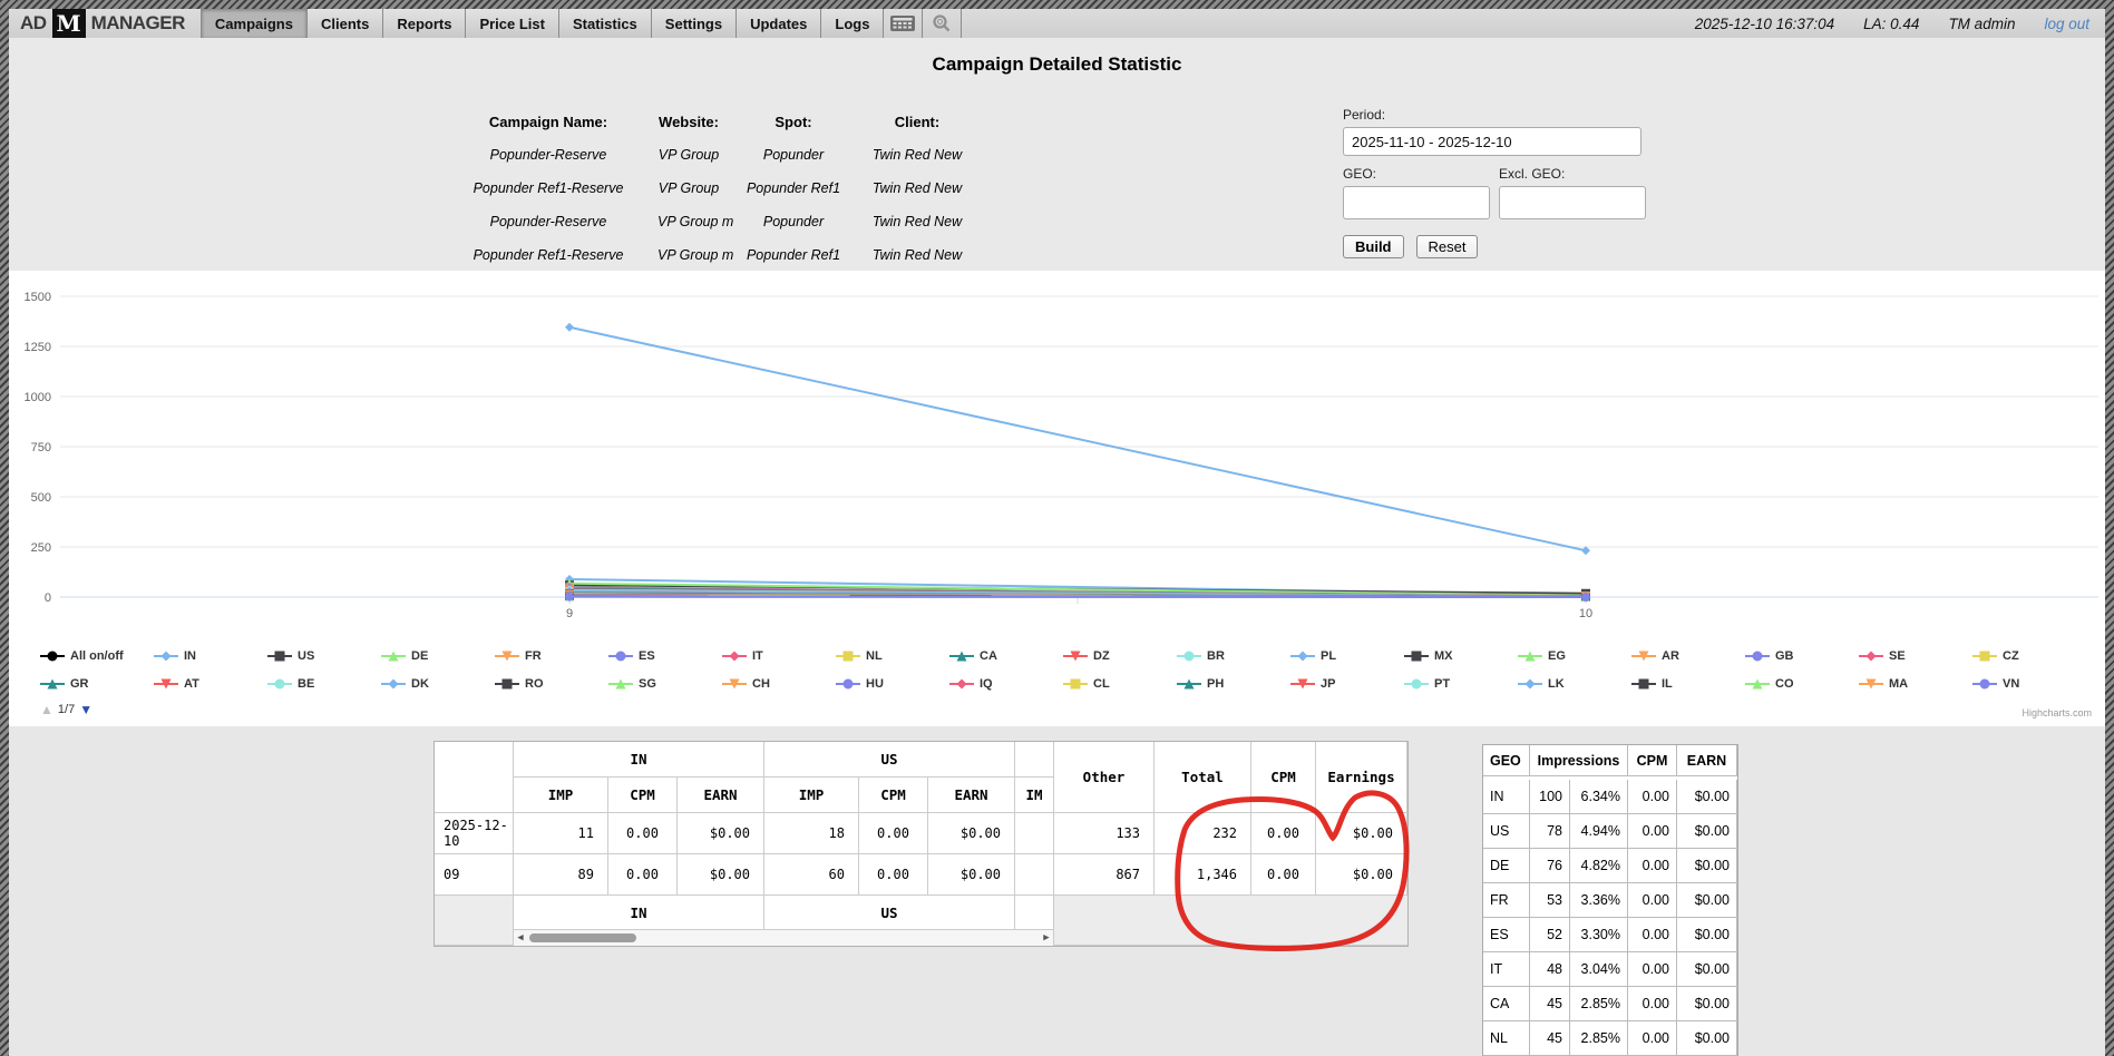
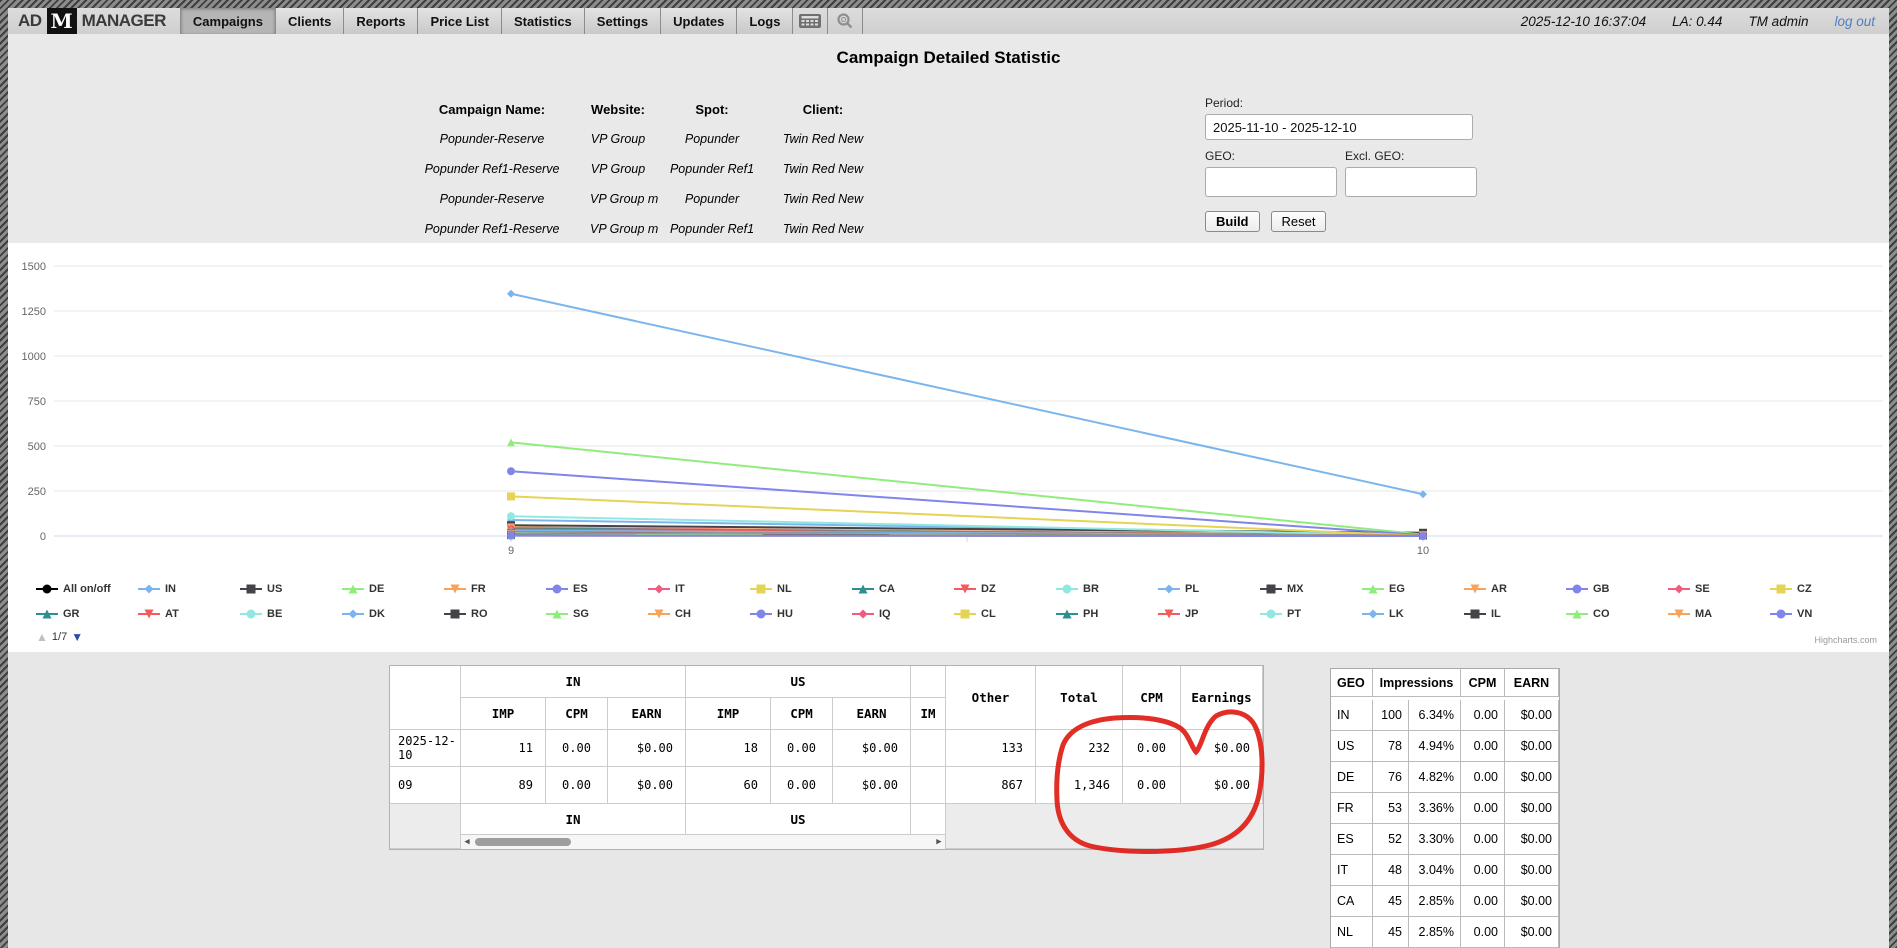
DE/9: 70 -> 520
ES/9: 50 -> 360
BR/9: 30 -> 110
CZ/9: 10 -> 220
